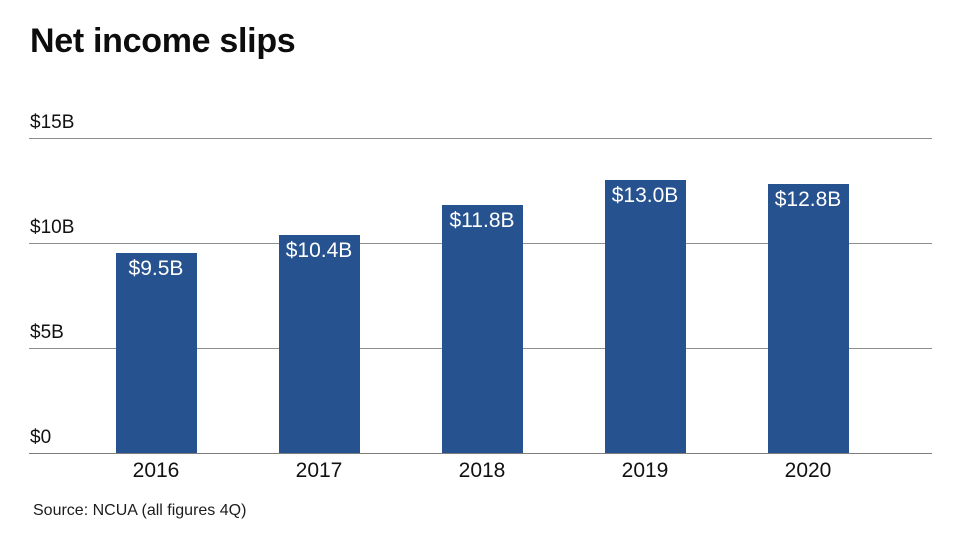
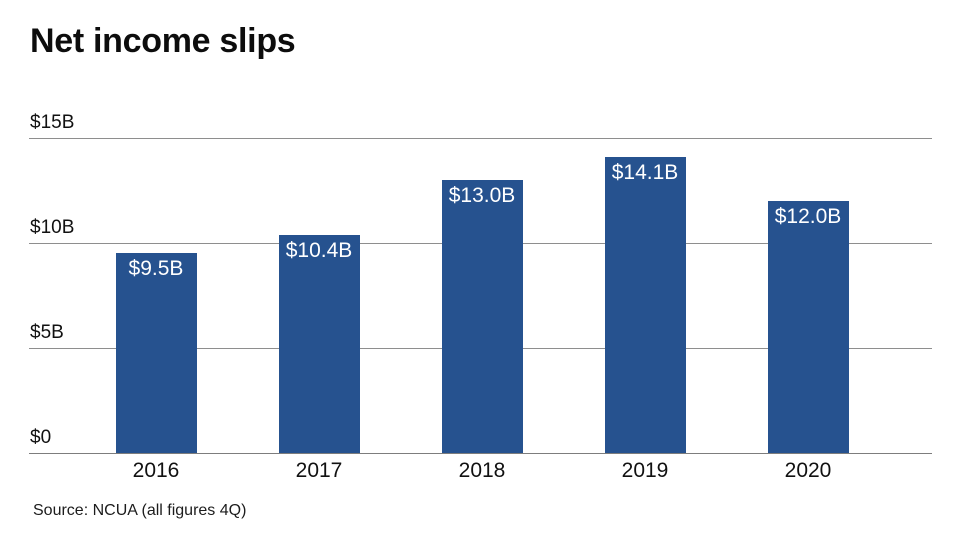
2018: $11.8B -> $13.0B
2019: $13.0B -> $14.1B
2020: $12.8B -> $12.0B
